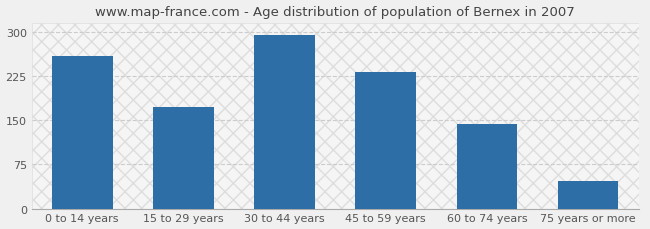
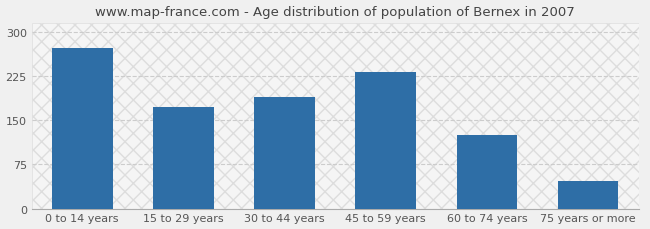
0 to 14 years: 258 -> 272
30 to 44 years: 295 -> 190
60 to 74 years: 143 -> 124
